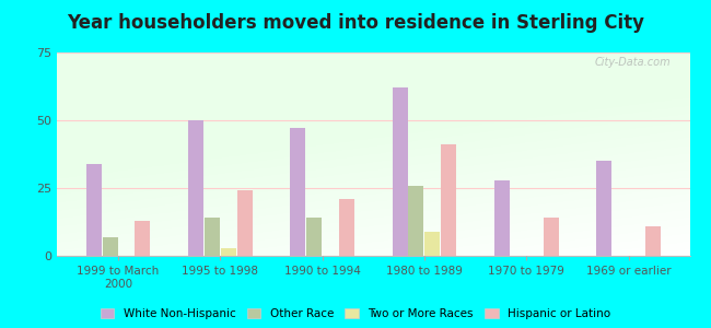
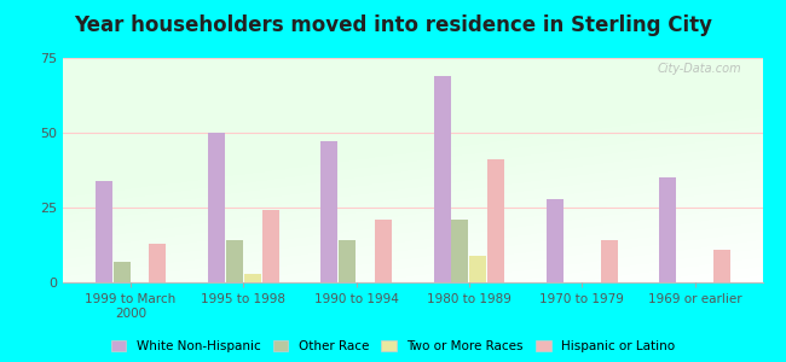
White Non-Hispanic/1980 to 1989: 62 -> 69
Other Race/1980 to 1989: 26 -> 21
